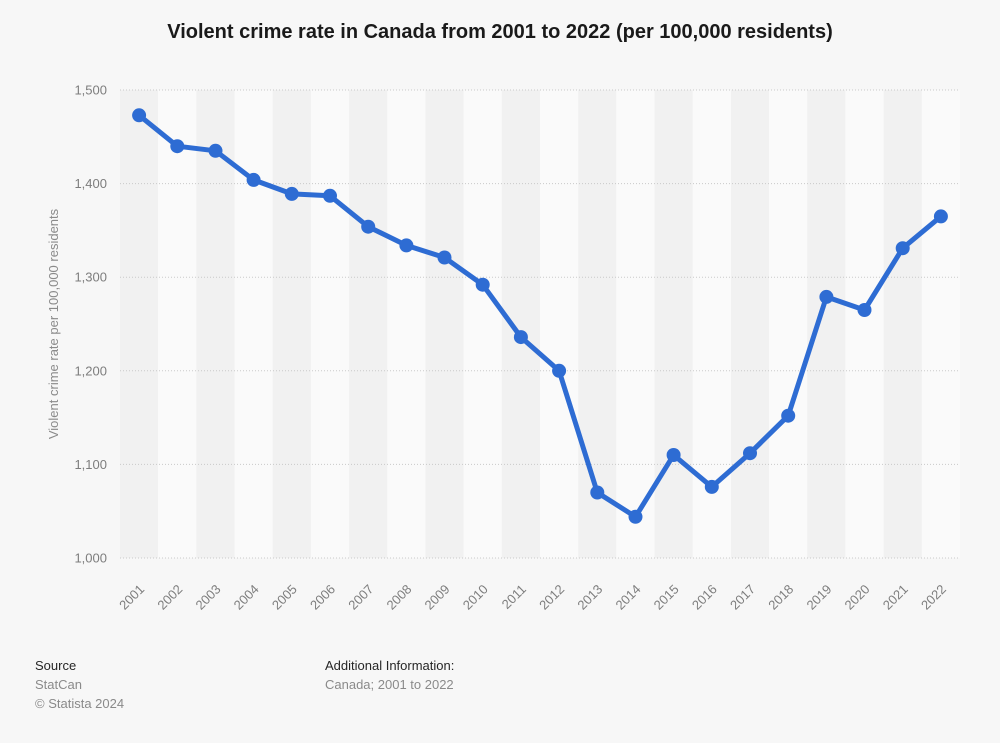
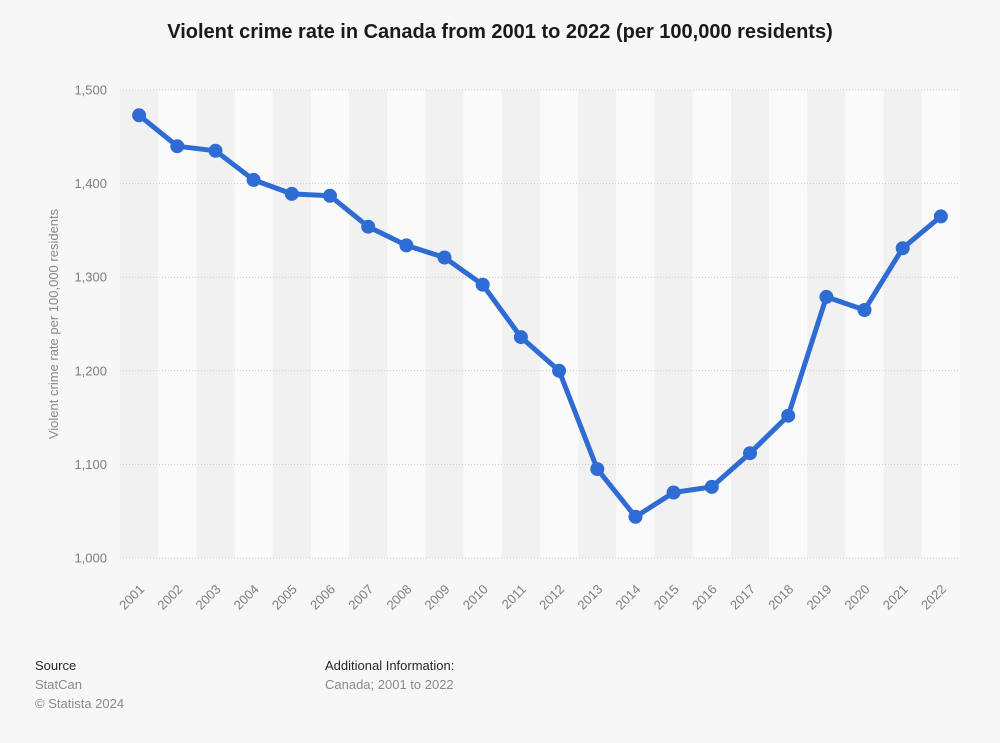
2013: 1070 -> 1100
2015: 1110 -> 1070
